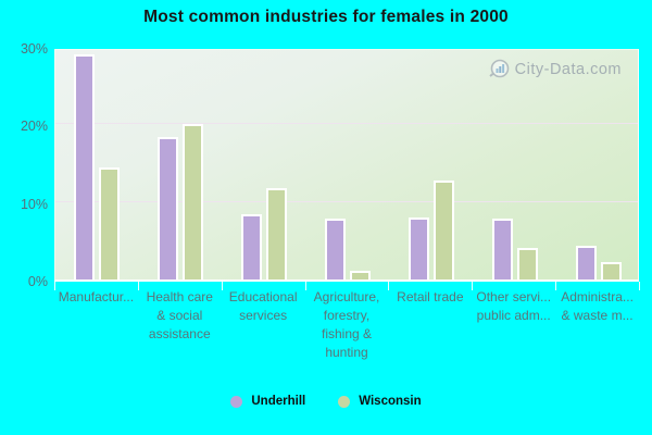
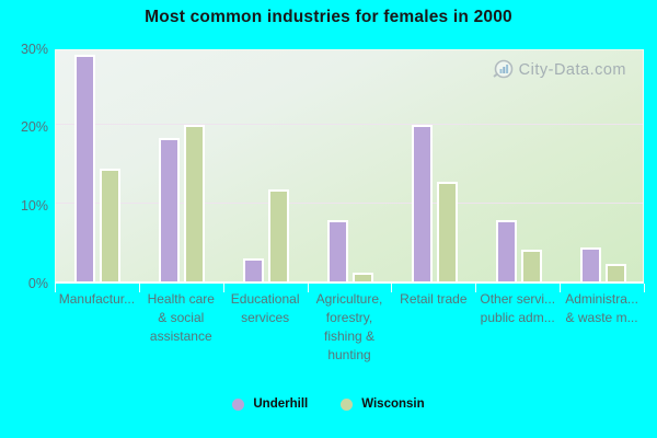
Underhill/Educational services: 8% -> 3%
Underhill/Retail trade: 8% -> 20%
